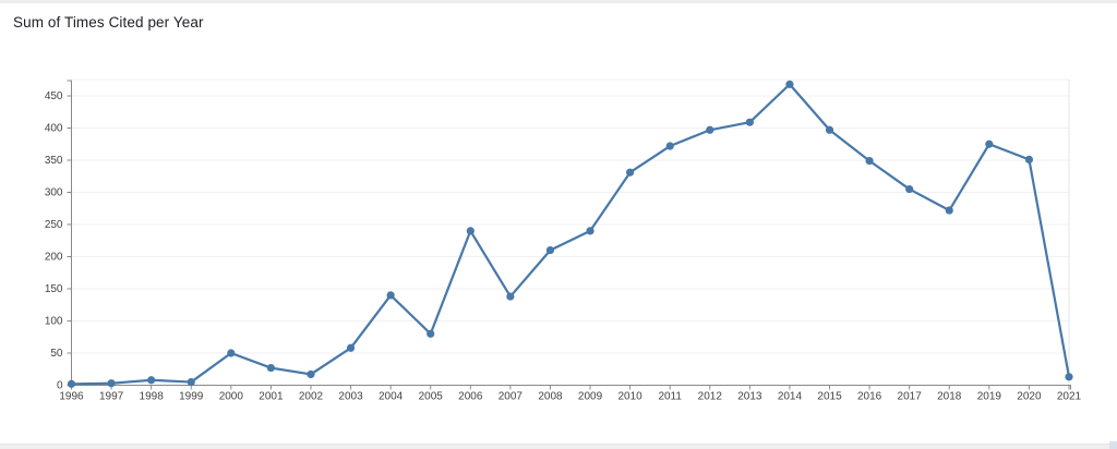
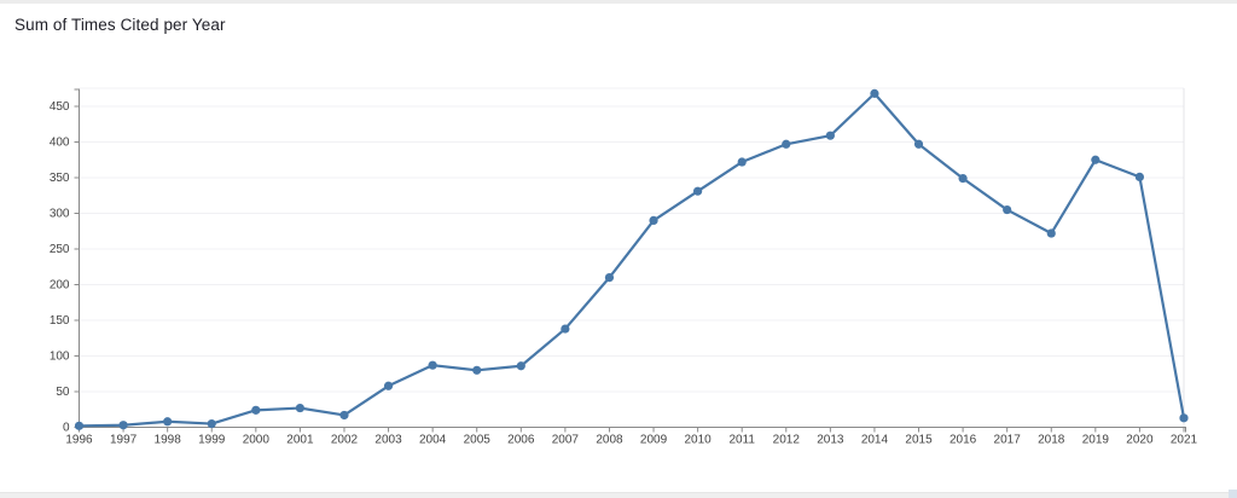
2000: 50 -> 20
2004: 140 -> 90
2006: 240 -> 90
2009: 240 -> 290
